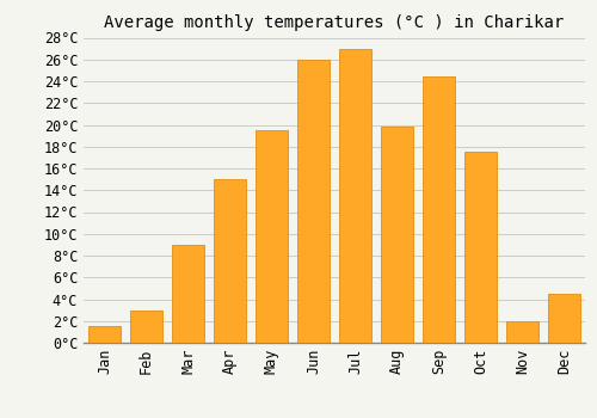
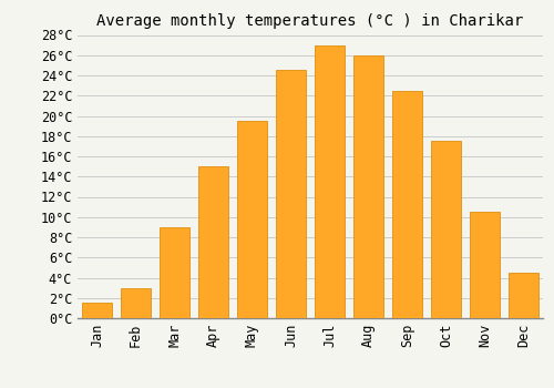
Jun: 26.0°C -> 24.5°C
Aug: 19.8°C -> 26.0°C
Sep: 24.4°C -> 22.5°C
Nov: 2.0°C -> 10.5°C
